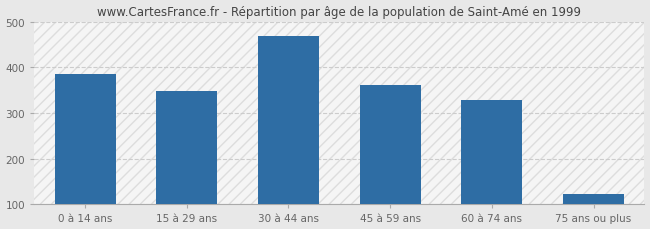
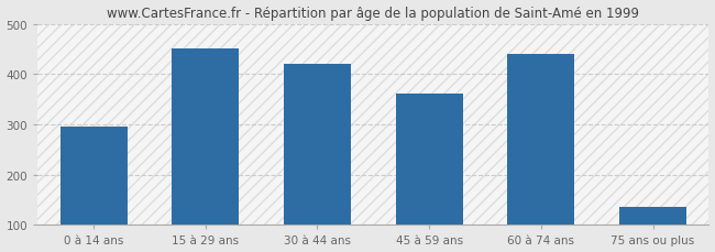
0 à 14 ans: 385 -> 295
15 à 29 ans: 347 -> 450
30 à 44 ans: 469 -> 420
60 à 74 ans: 329 -> 440
75 ans ou plus: 123 -> 135
